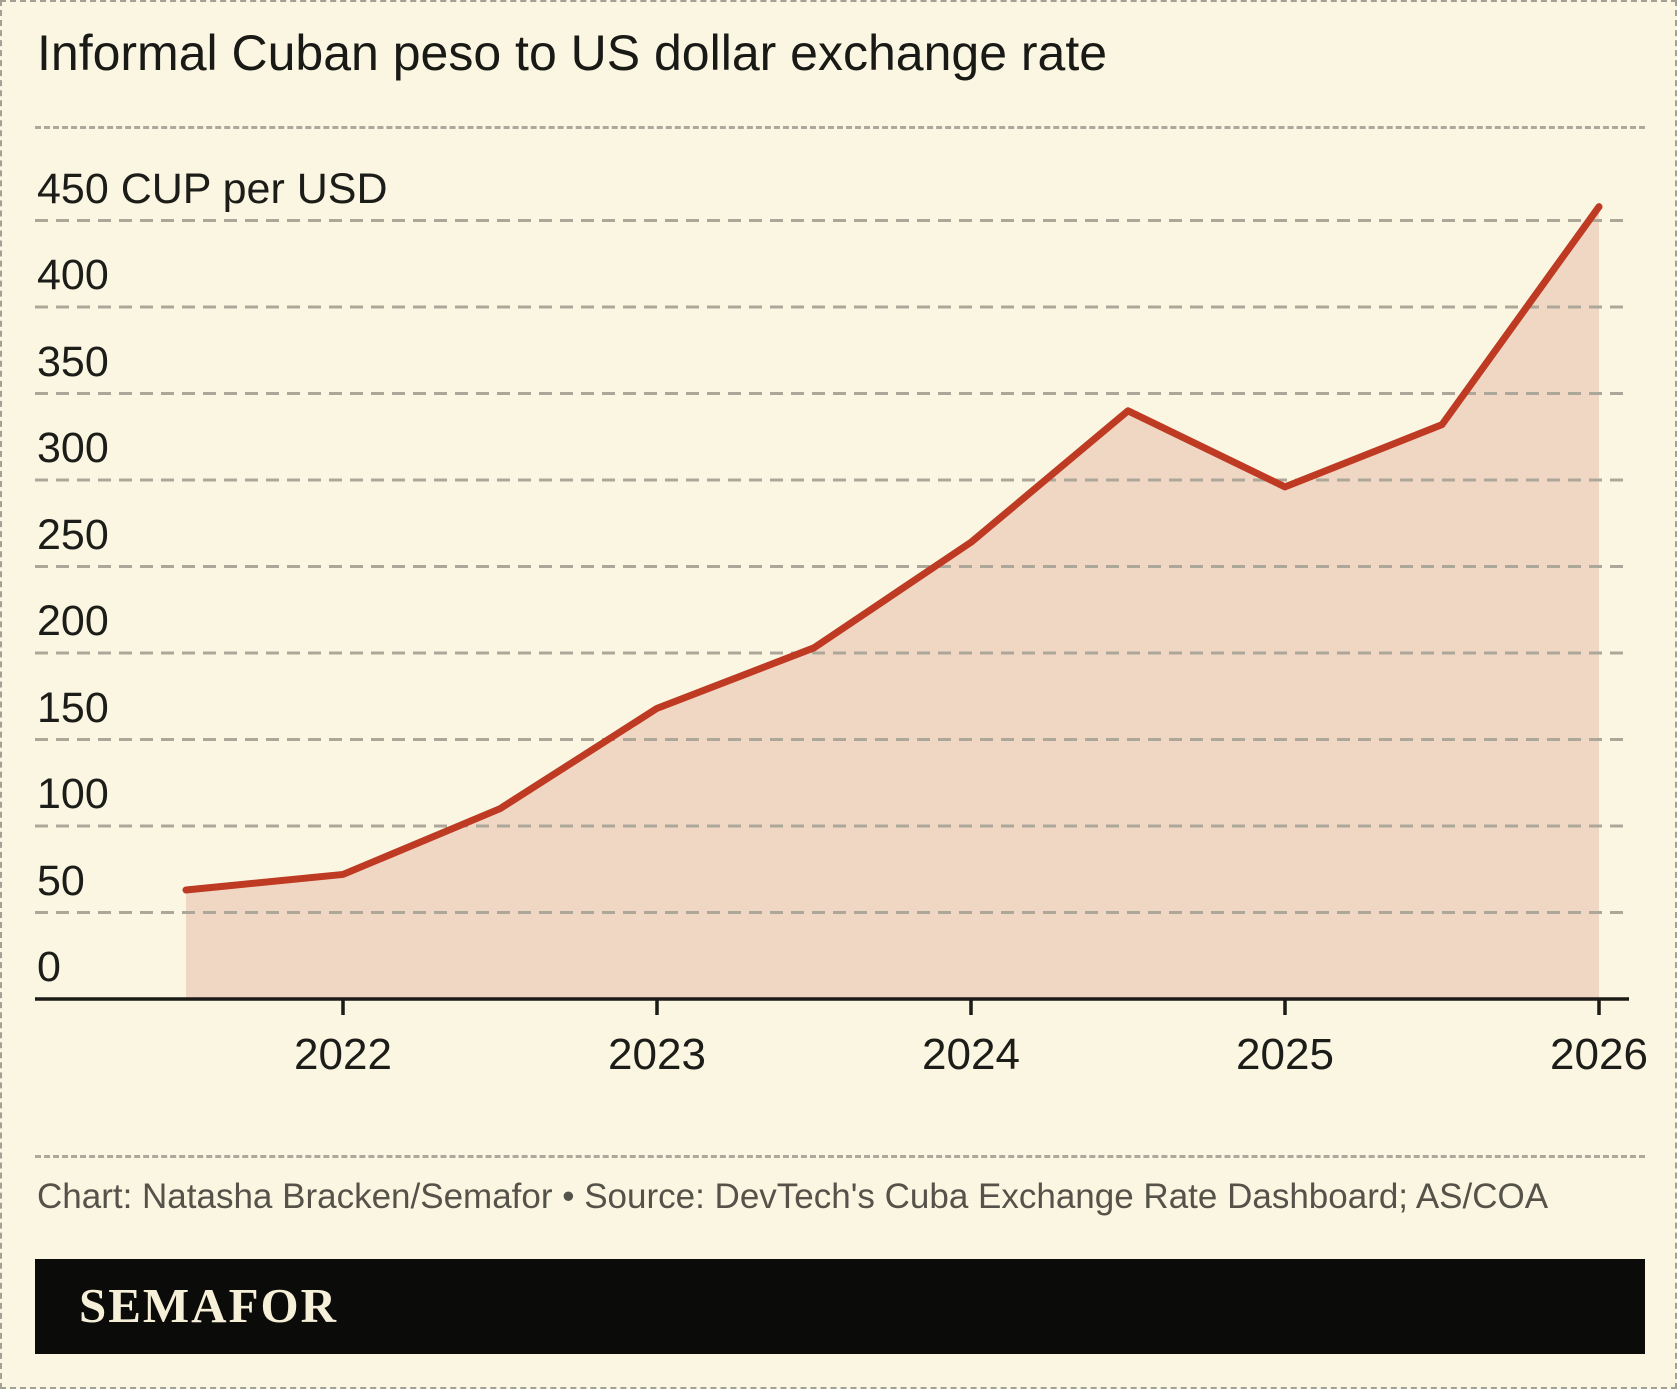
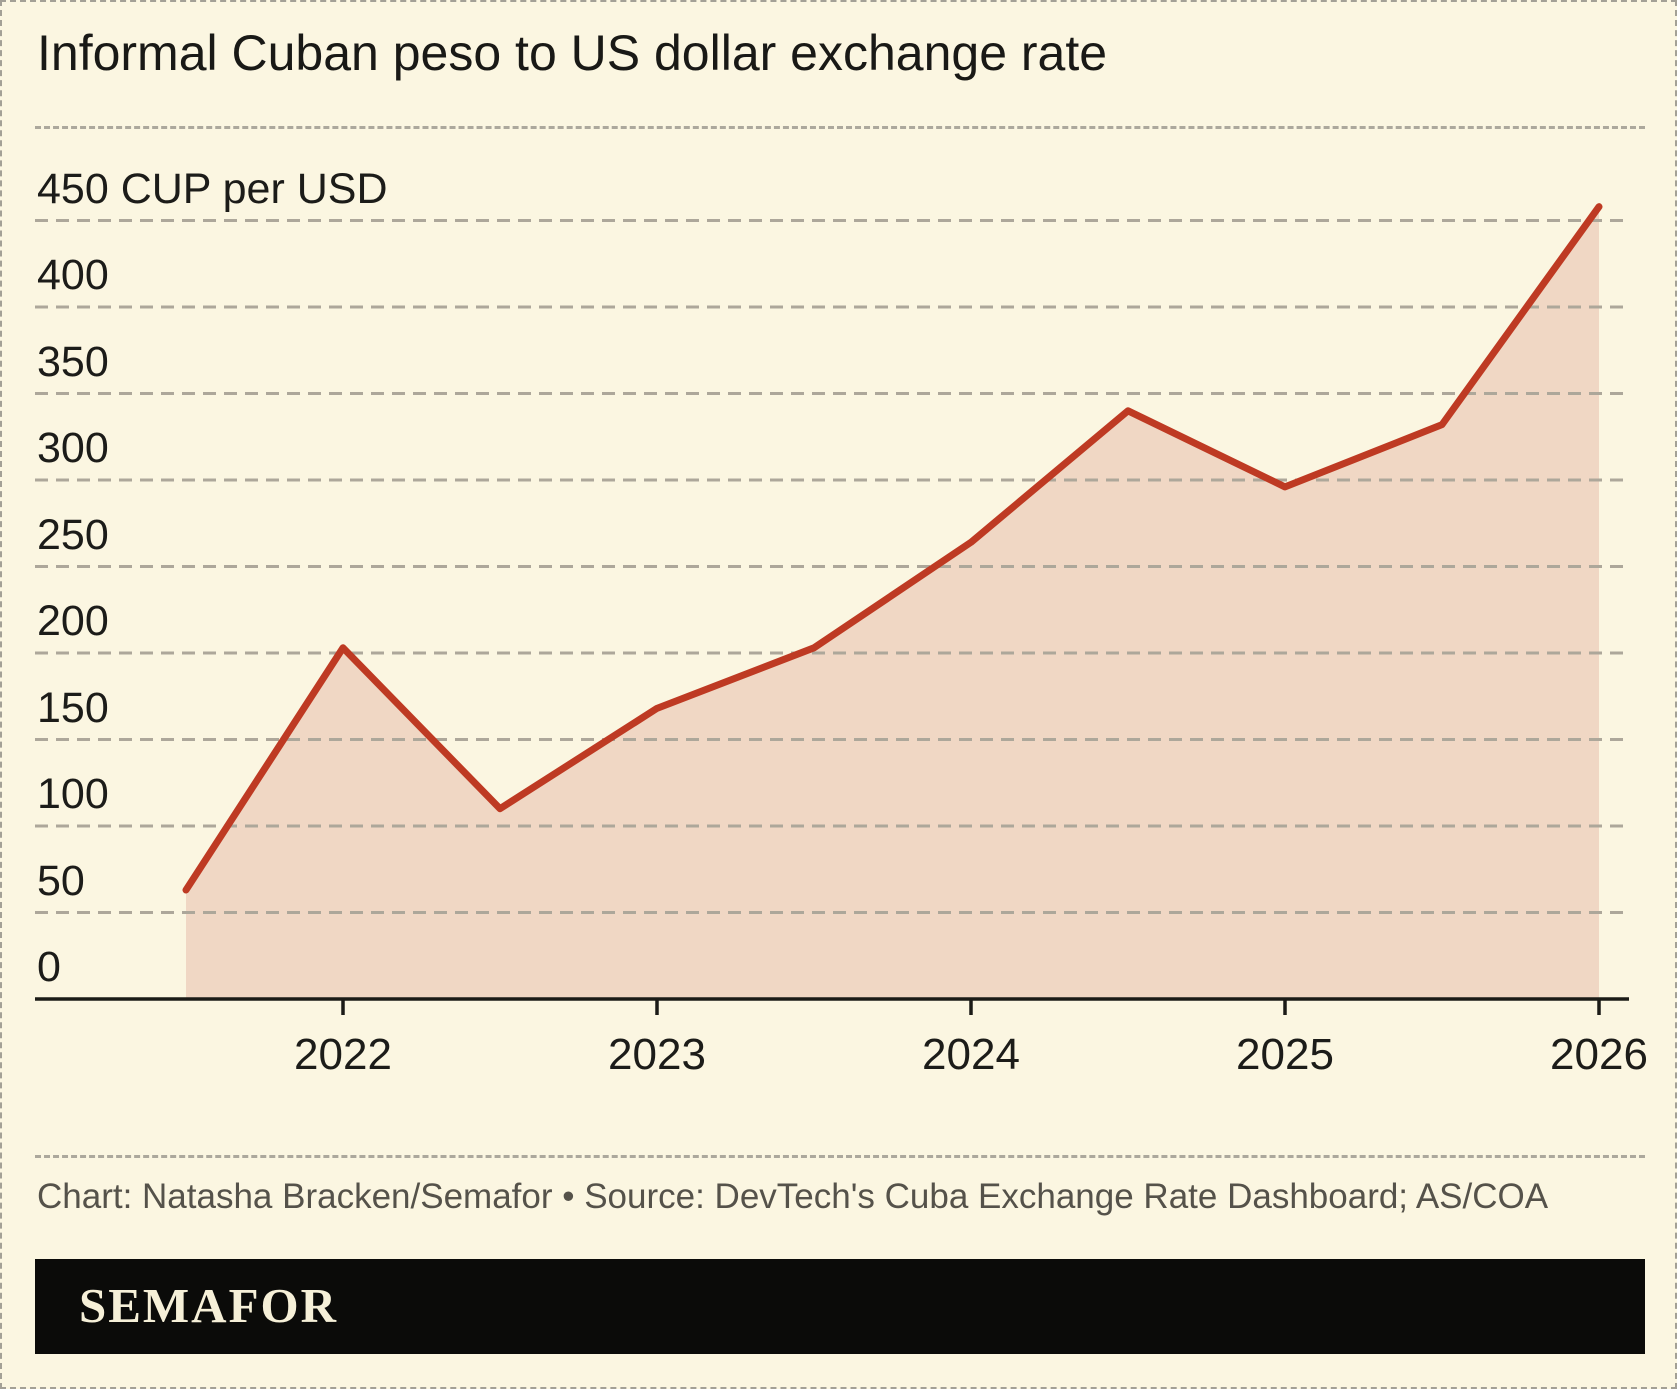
2022: 72 -> 203
